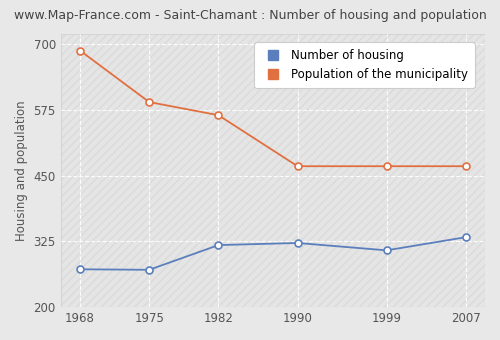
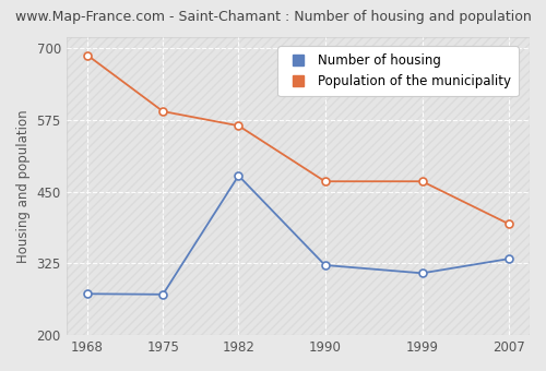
Number of housing/1982: 318 -> 478
Population of the municipality/2007: 468 -> 394
